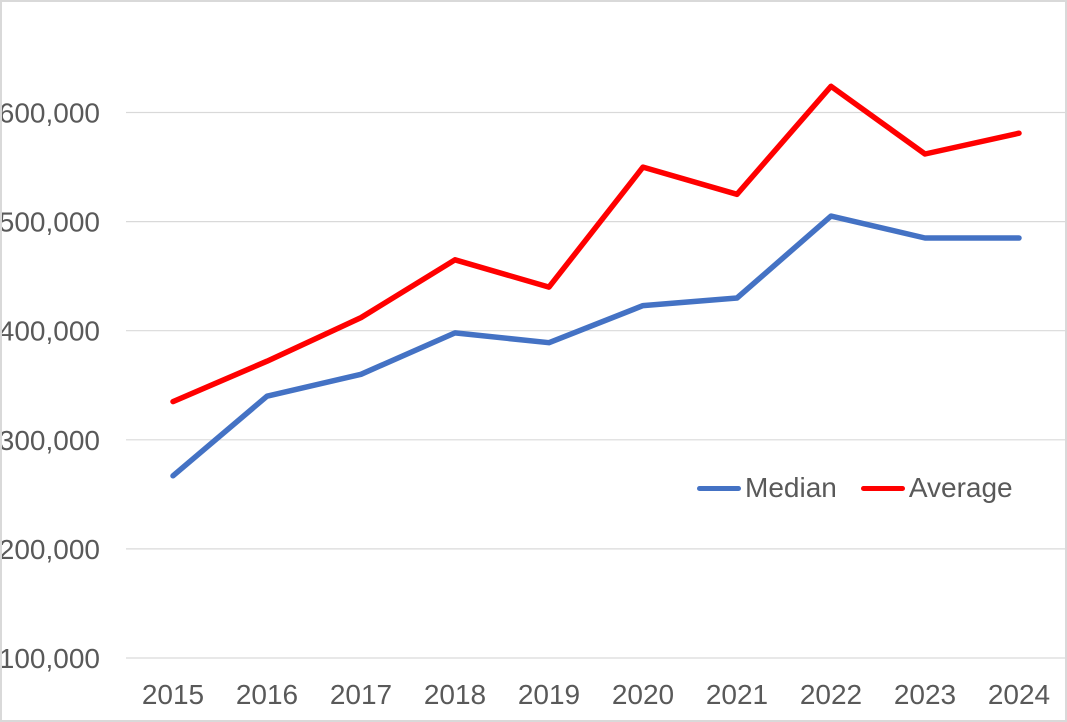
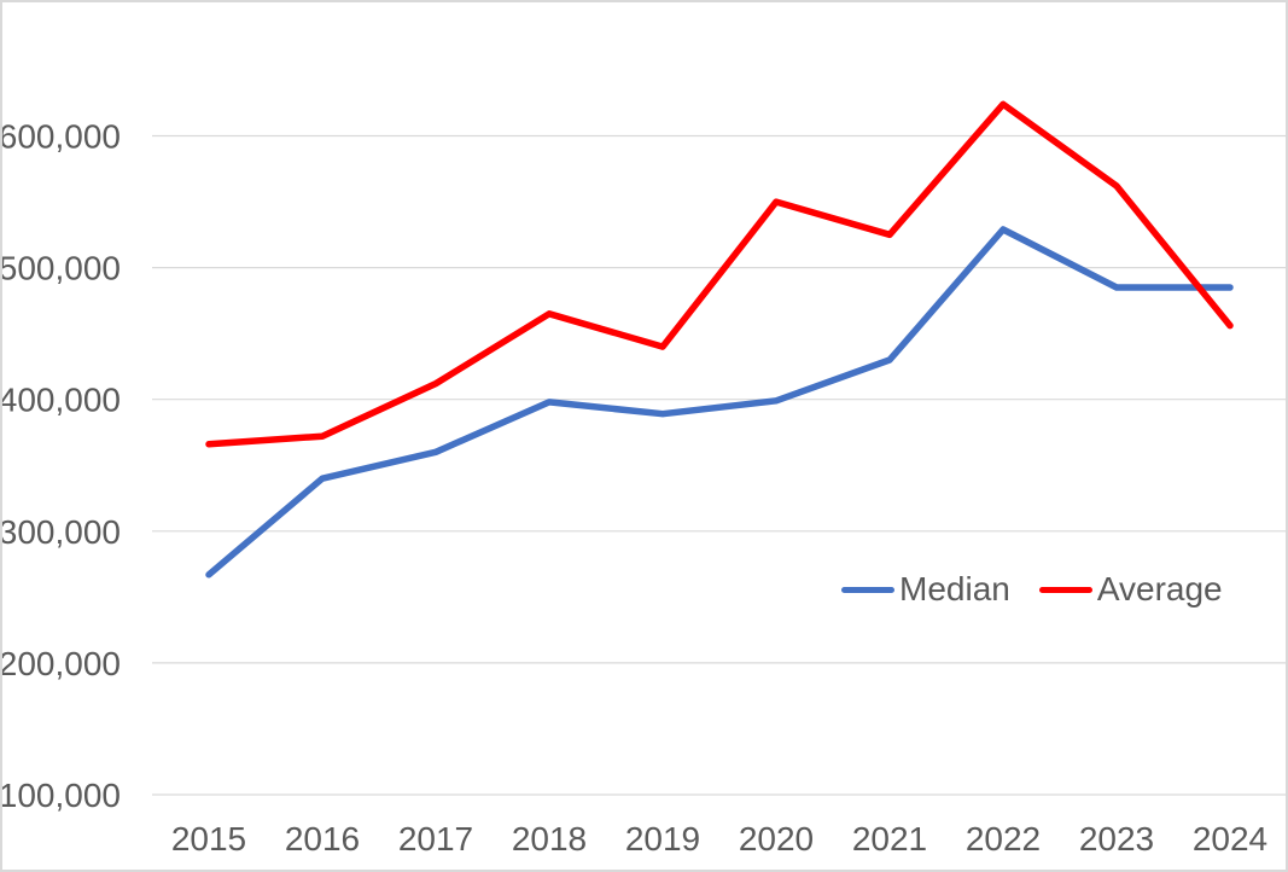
Average/2015: 335000 -> 366000
Median/2020: 423000 -> 399000
Median/2022: 505000 -> 529000
Average/2024: 581000 -> 456000
